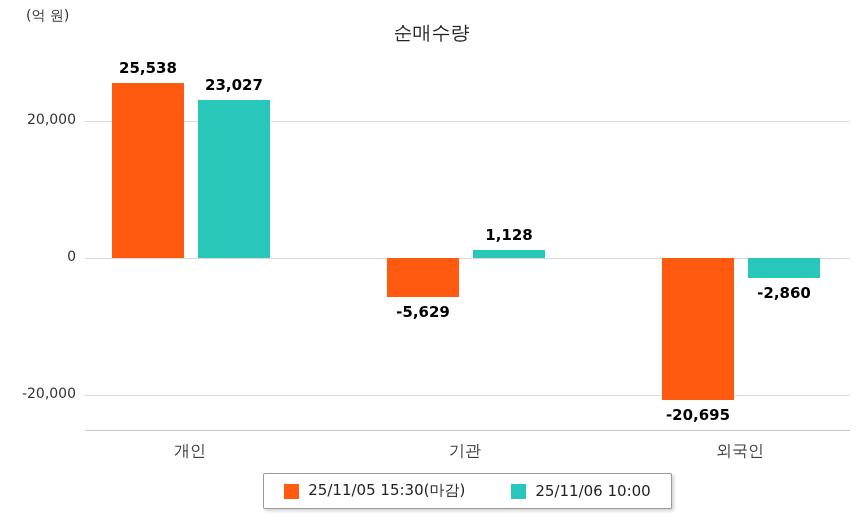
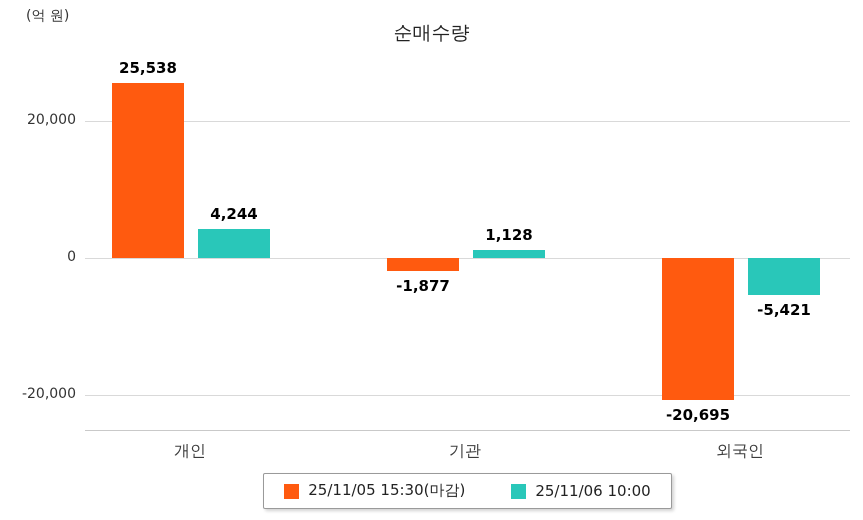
25/11/06 10:00/개인: 23,027 -> 4,244
25/11/05 15:30(마감)/기관: -5,629 -> -1,877
25/11/06 10:00/외국인: -2,860 -> -5,421
